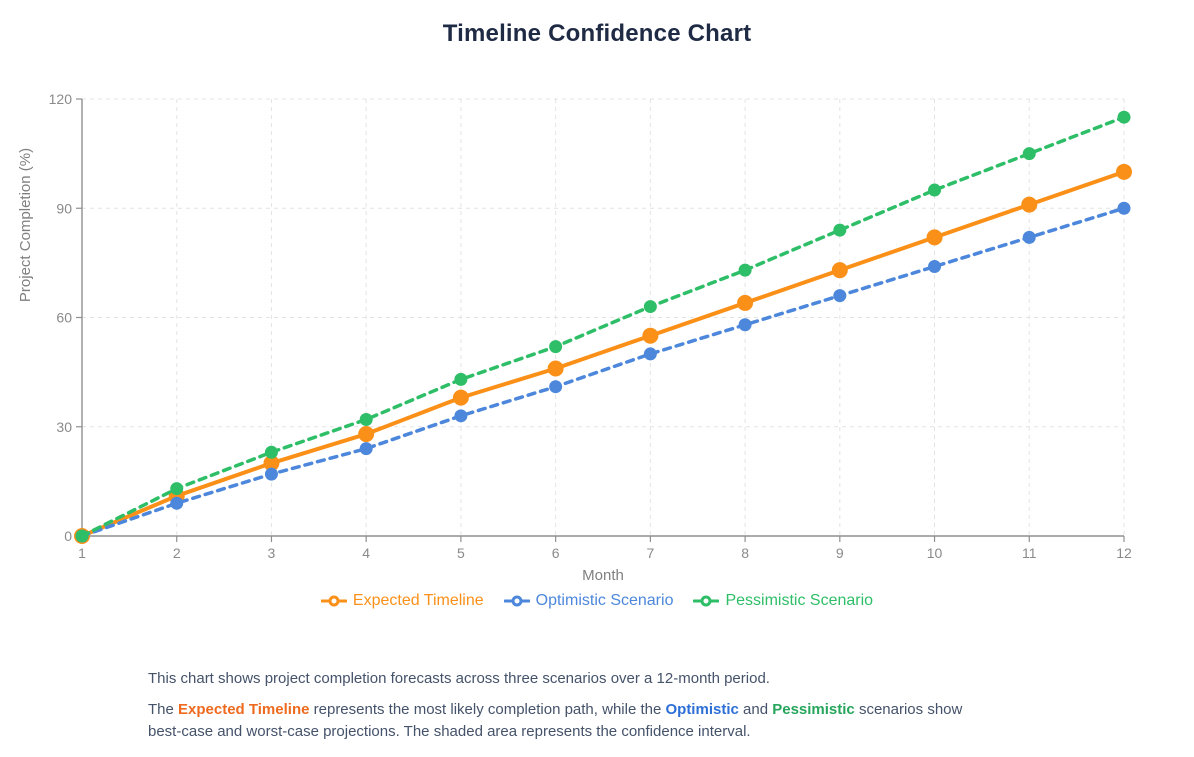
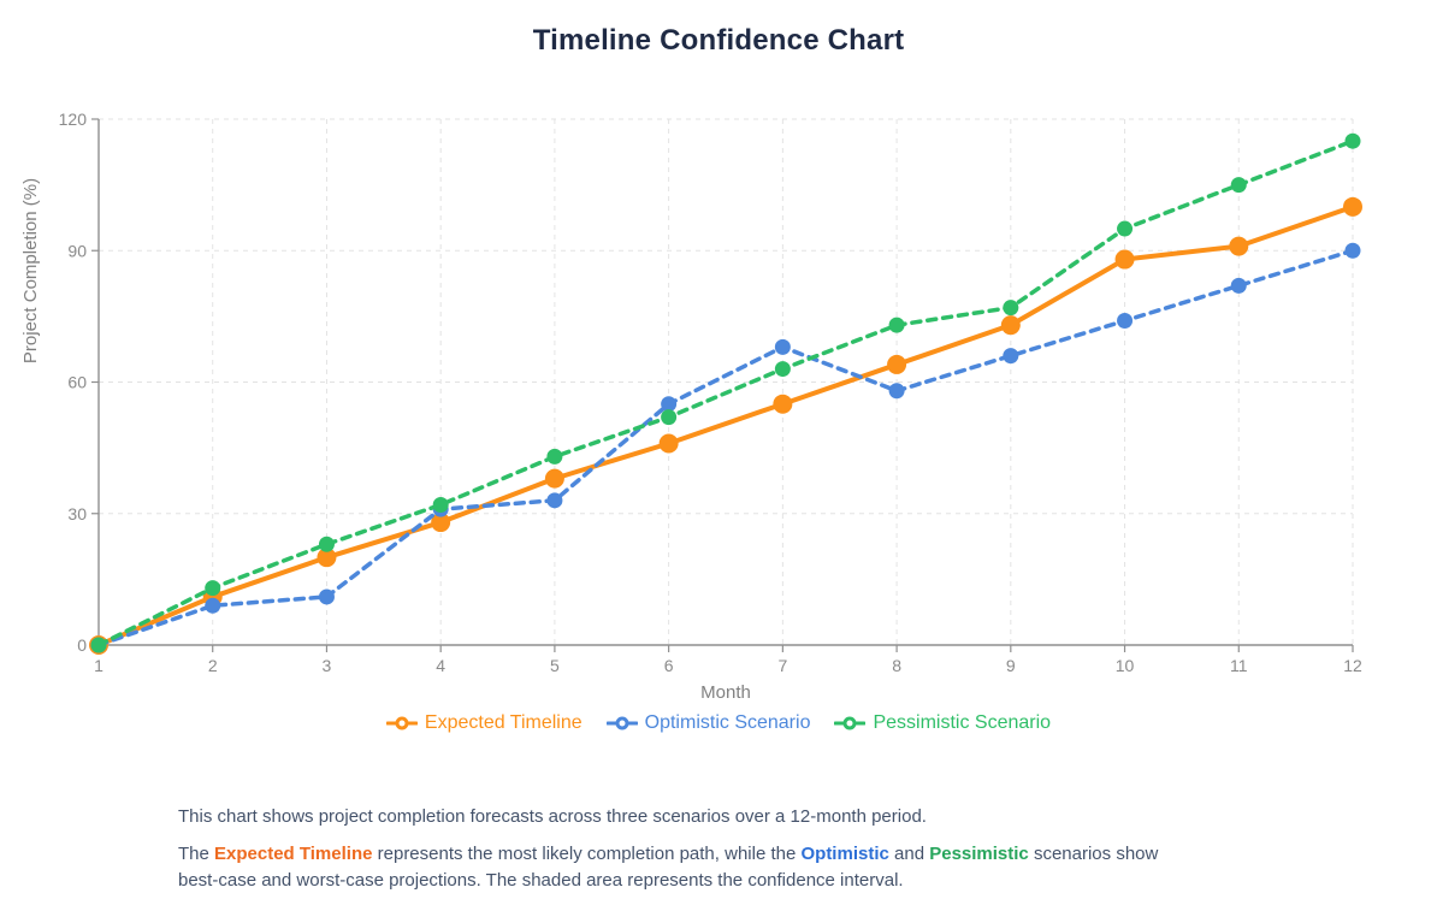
Optimistic Scenario/3: 17 -> 11
Optimistic Scenario/4: 24 -> 31
Optimistic Scenario/6: 41 -> 55
Optimistic Scenario/7: 50 -> 68
Pessimistic Scenario/9: 84 -> 77
Expected Timeline/10: 82 -> 88
